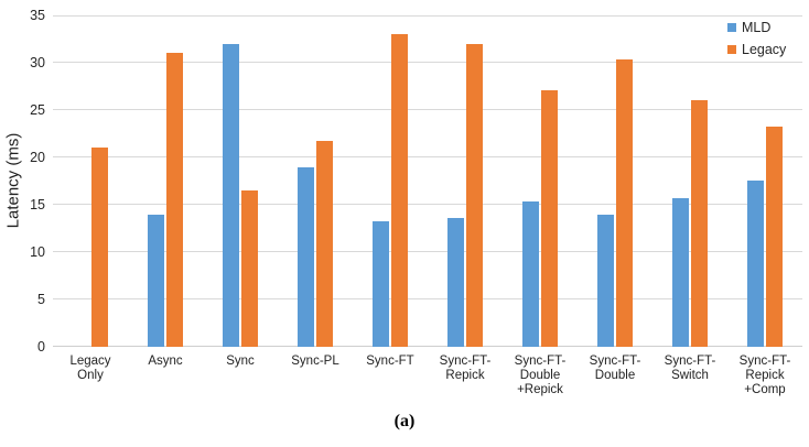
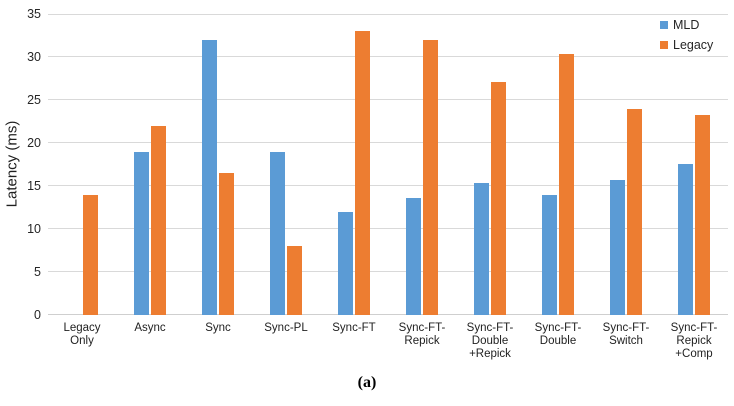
Legacy/Legacy Only: 21 -> 14
MLD/Async: 14 -> 19
Legacy/Async: 31 -> 22
Legacy/Sync-PL: 22 -> 8
MLD/Sync-FT: 13 -> 12
Legacy/Sync-FT-Switch: 26 -> 24
